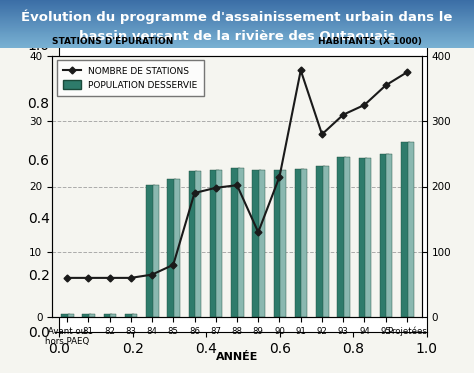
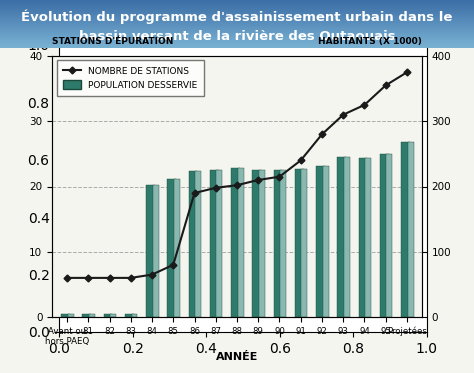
NOMBRE DE STATIONS/89: 13.0 -> 21.0
NOMBRE DE STATIONS/91: 37.8 -> 24.0
